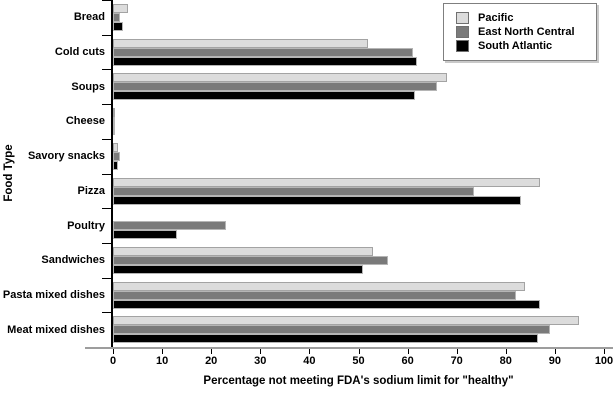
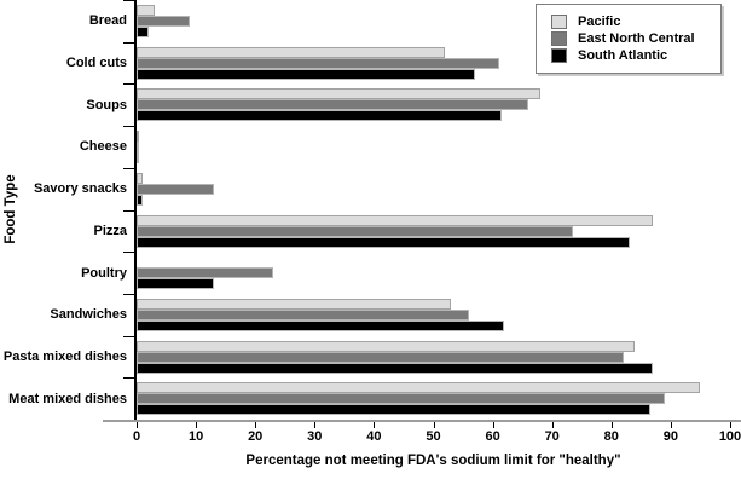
East North Central/Bread: 2 -> 9
South Atlantic/Cold cuts: 62 -> 57
East North Central/Savory snacks: 2 -> 13
South Atlantic/Sandwiches: 51 -> 62
